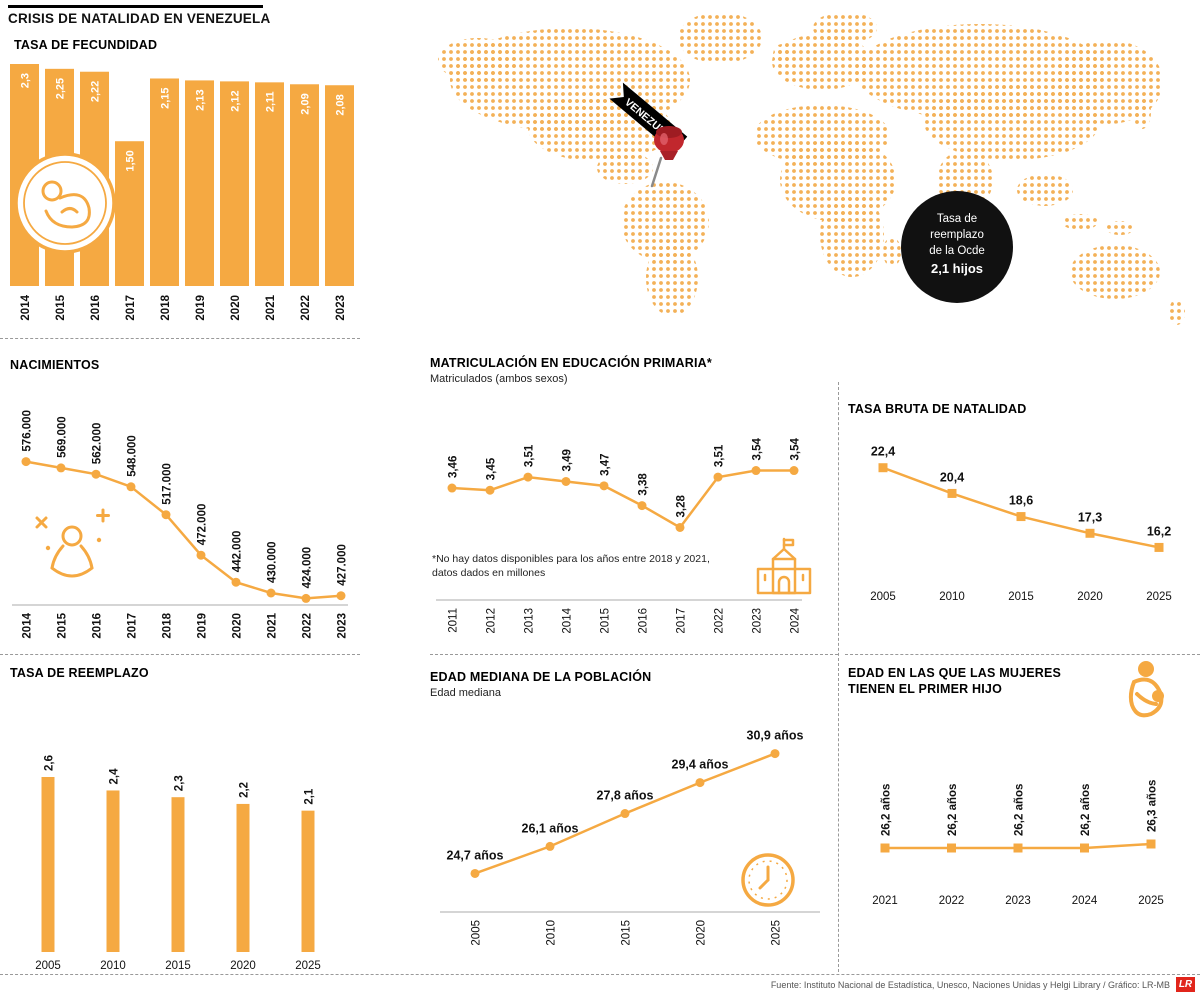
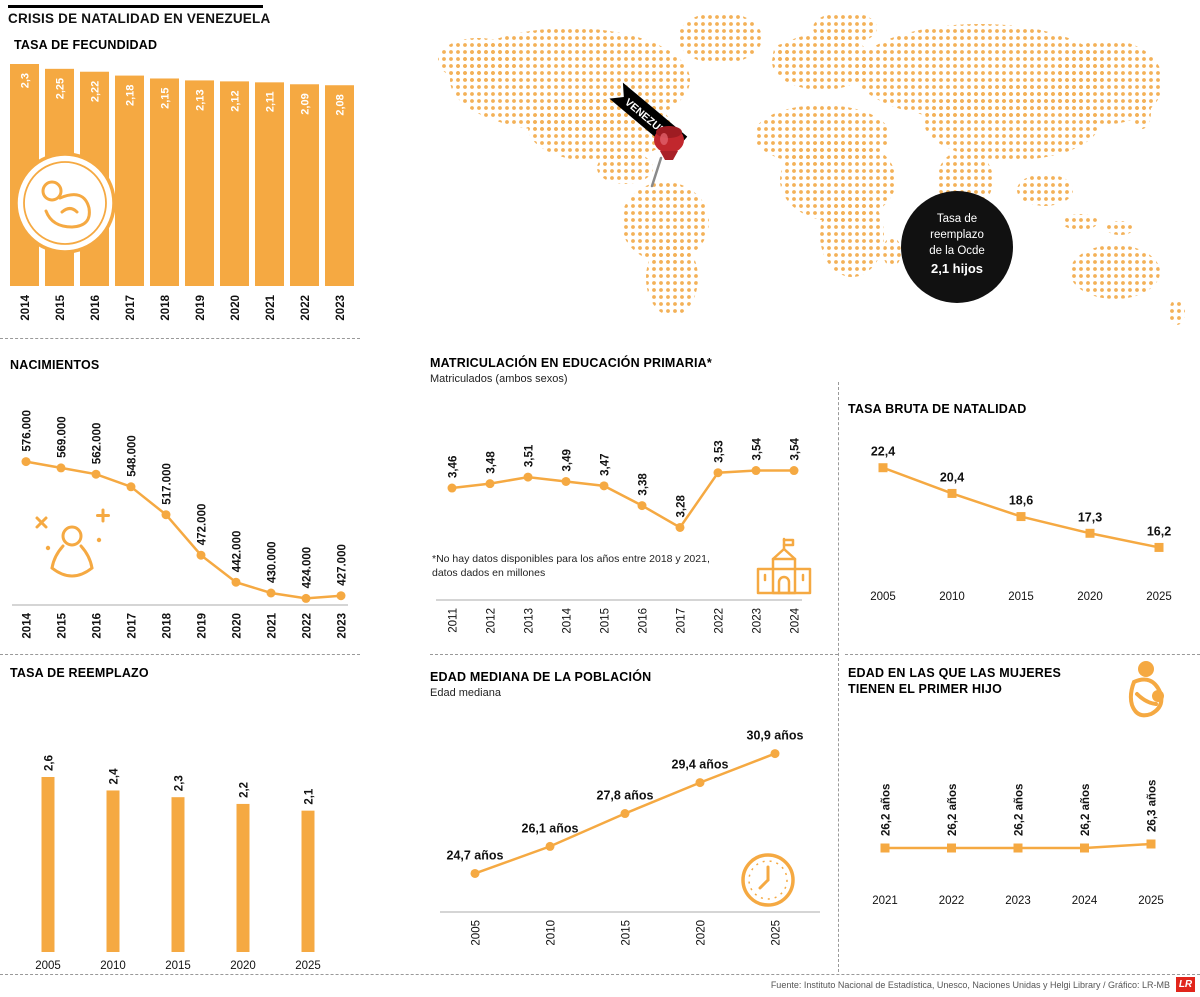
TASA DE FECUNDIDAD/2017: 1,50 -> 2,18
MATRICULACIÓN EN EDUCACIÓN PRIMARIA*/2012: 3,45 -> 3,48
MATRICULACIÓN EN EDUCACIÓN PRIMARIA*/2022: 3,51 -> 3,53
